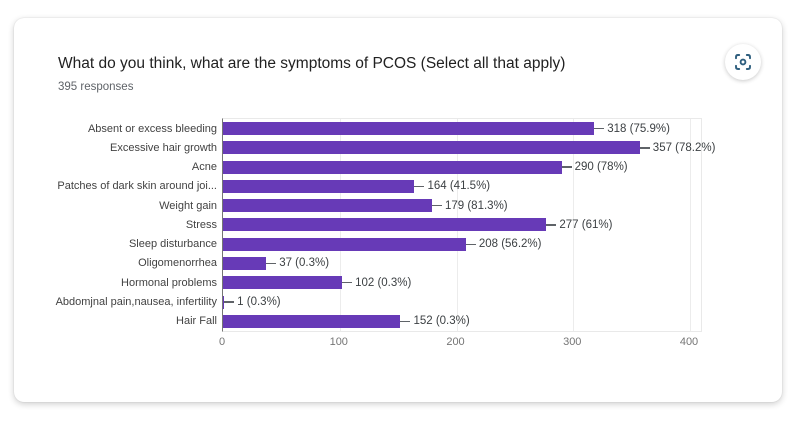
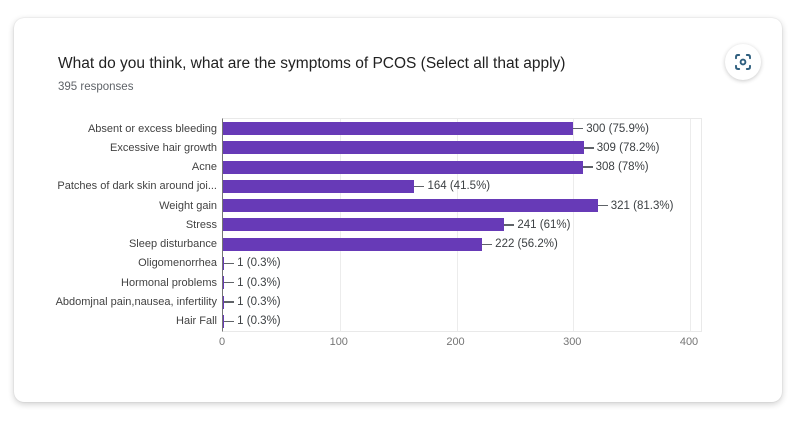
Absent or excess bleeding: 318 -> 300
Excessive hair growth: 357 -> 309
Acne: 290 -> 308
Weight gain: 179 -> 321
Stress: 277 -> 241
Sleep disturbance: 208 -> 222
Oligomenorrhea: 37 -> 1
Hormonal problems: 102 -> 1
Hair Fall: 152 -> 1
